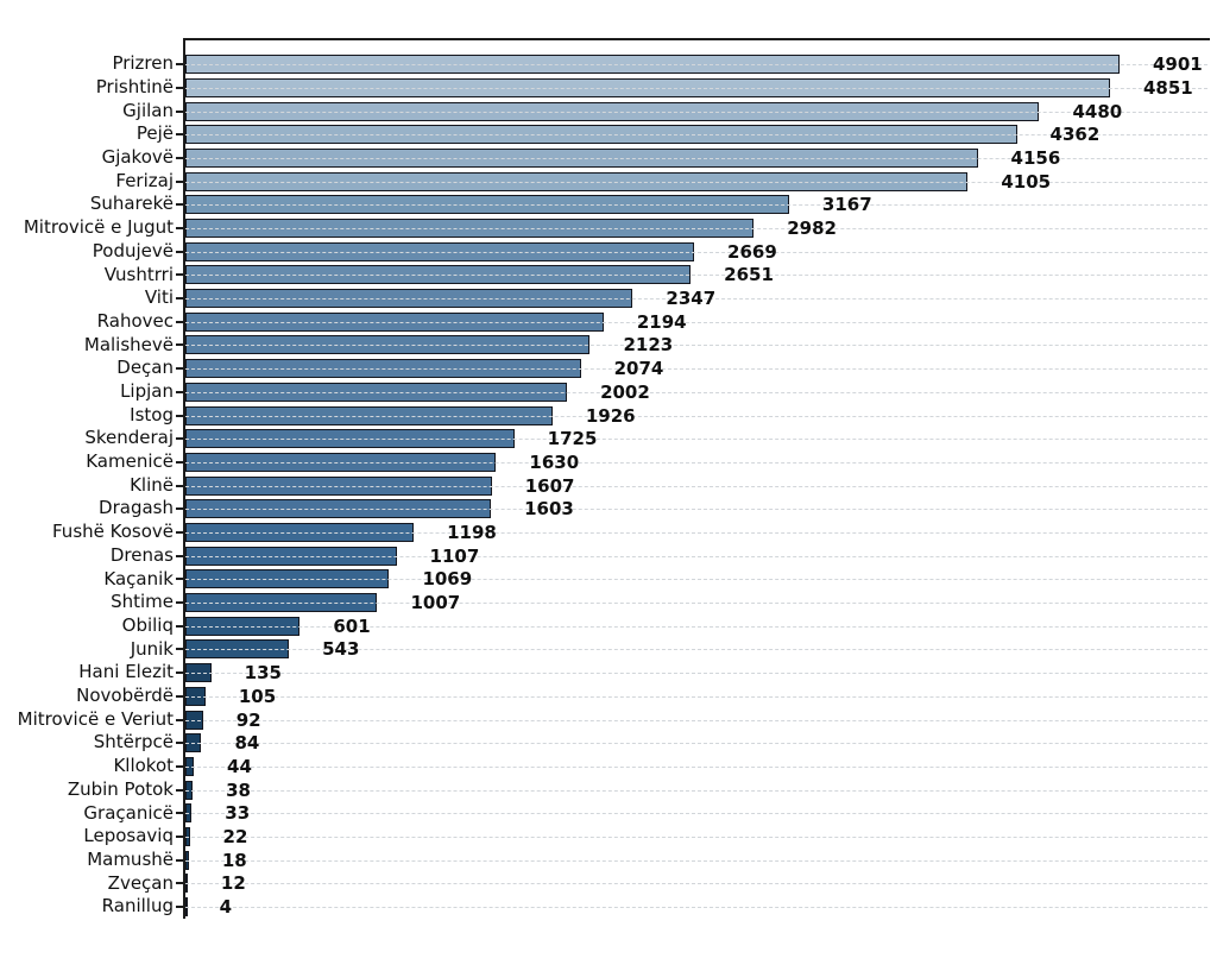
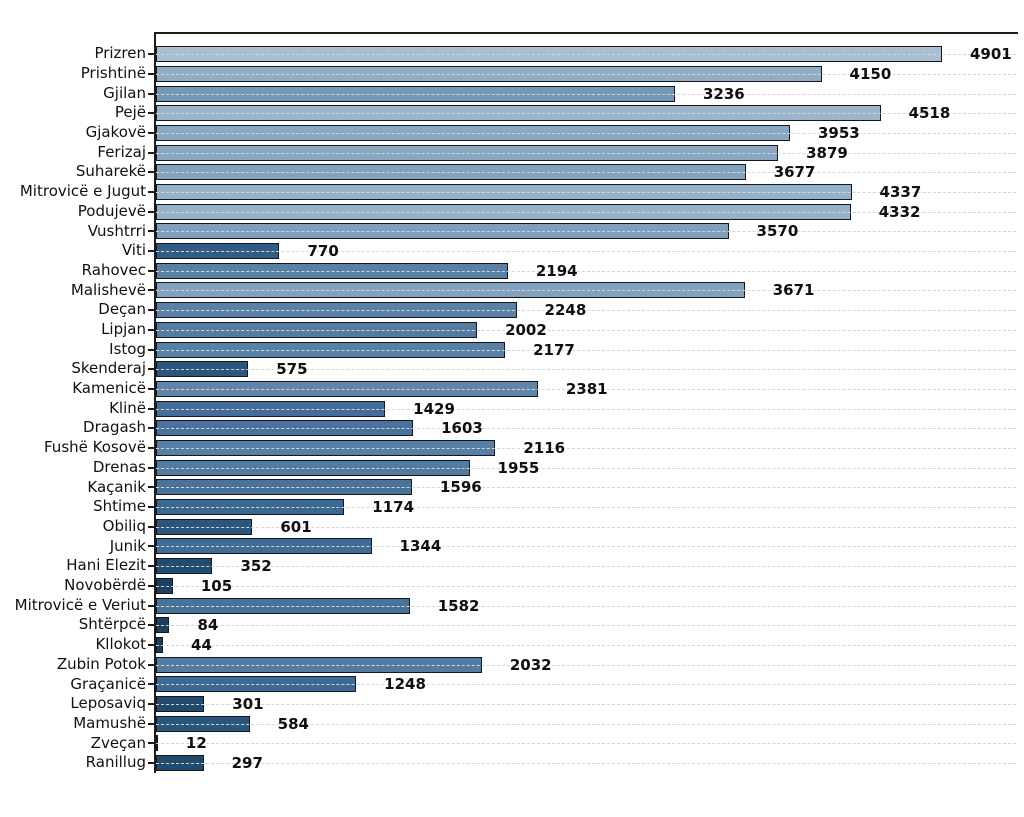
Prishtinë: 4851 -> 4150
Gjilan: 4480 -> 3236
Pejë: 4362 -> 4518
Gjakovë: 4156 -> 3953
Ferizaj: 4105 -> 3879
Suharekë: 3167 -> 3677
Mitrovicë e Jugut: 2982 -> 4337
Podujevë: 2669 -> 4332
Vushtrri: 2651 -> 3570
Viti: 2347 -> 770
Malishevë: 2123 -> 3671
Deçan: 2074 -> 2248
Istog: 1926 -> 2177
Skenderaj: 1725 -> 575
Kamenicë: 1630 -> 2381
Klinë: 1607 -> 1429
Fushë Kosovë: 1198 -> 2116
Drenas: 1107 -> 1955
Kaçanik: 1069 -> 1596
Shtime: 1007 -> 1174
Junik: 543 -> 1344
Hani Elezit: 135 -> 352
Mitrovicë e Veriut: 92 -> 1582
Zubin Potok: 38 -> 2032
Graçanicë: 33 -> 1248
Leposaviq: 22 -> 301
Mamushë: 18 -> 584
Ranillug: 4 -> 297
